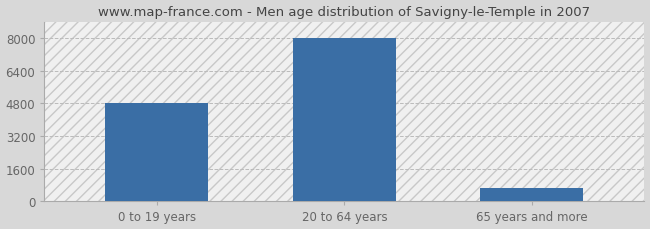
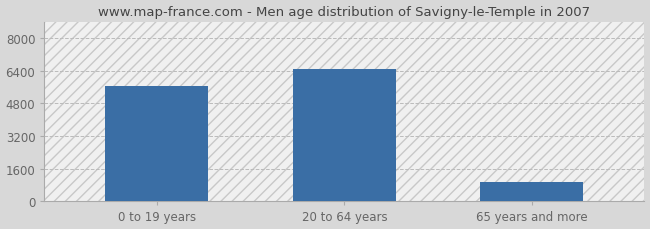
0 to 19 years: 4800 -> 5650
20 to 64 years: 8000 -> 6500
65 years and more: 650 -> 950
